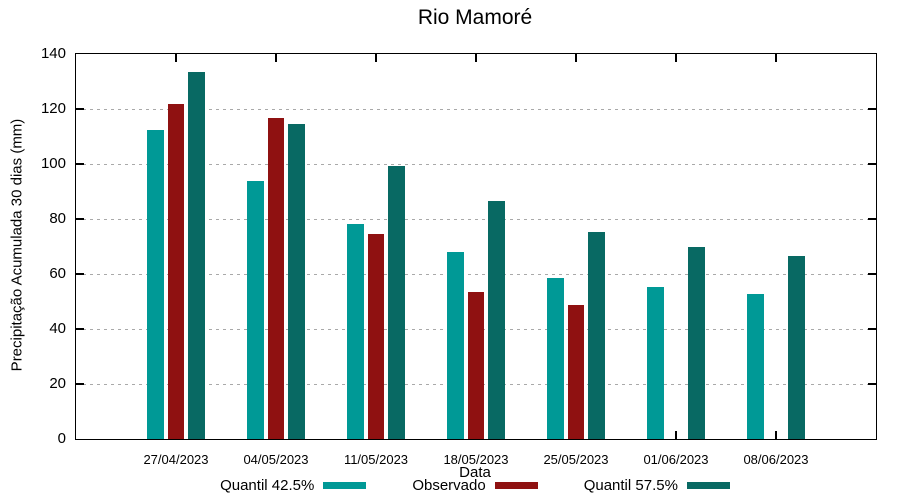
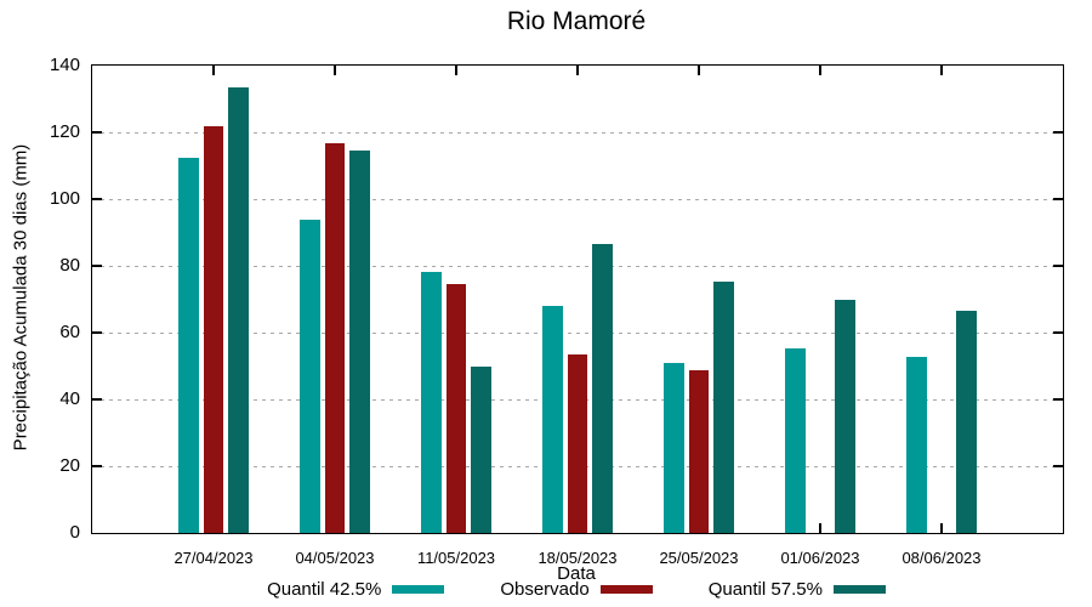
Quantil 57.5%/11/05/2023: 99 -> 50
Quantil 42.5%/25/05/2023: 58 -> 51
